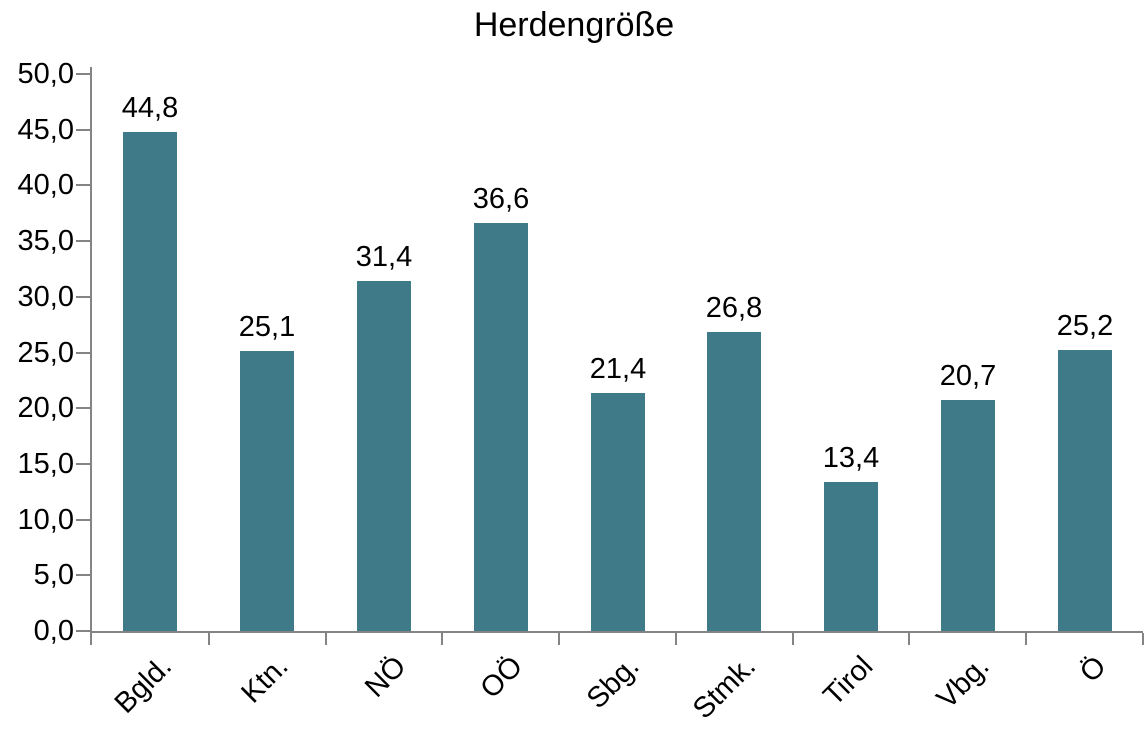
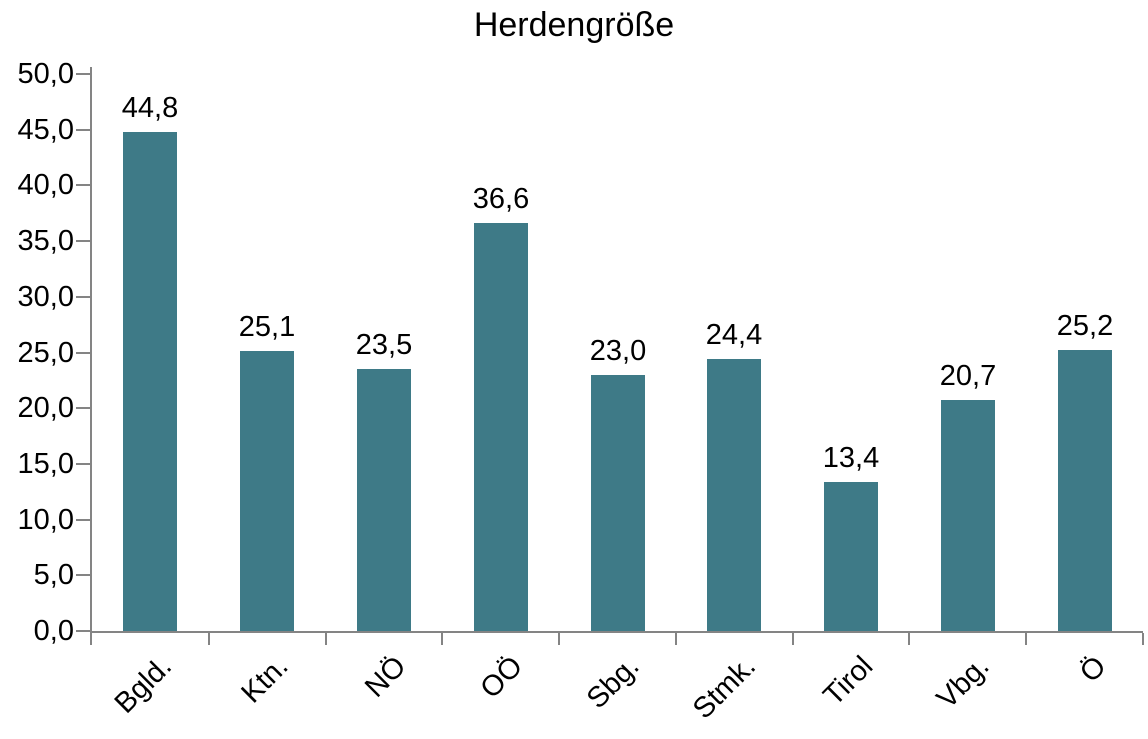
NÖ: 31,4 -> 23,5
Sbg.: 21,4 -> 23,0
Stmk.: 26,8 -> 24,4
